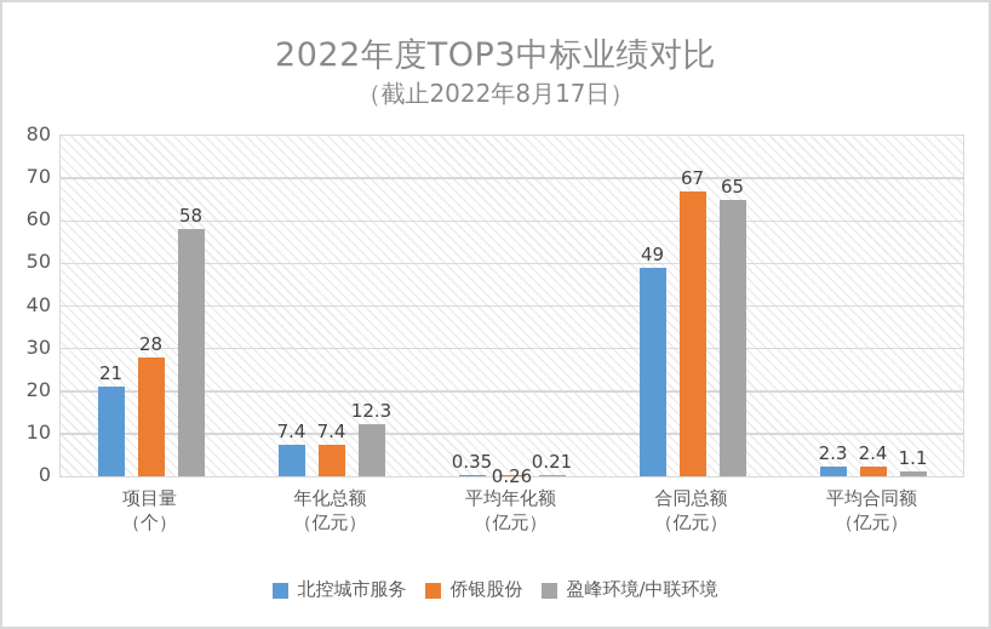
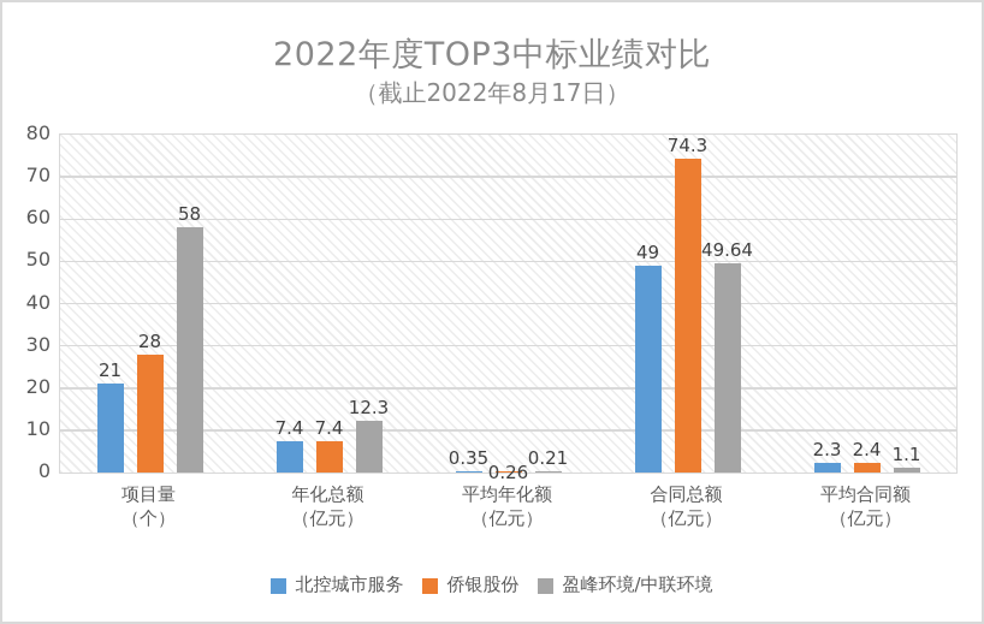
侨银股份/合同总额 （亿元）: 67 -> 74.3
盈峰环境/中联环境/合同总额 （亿元）: 65 -> 49.64
